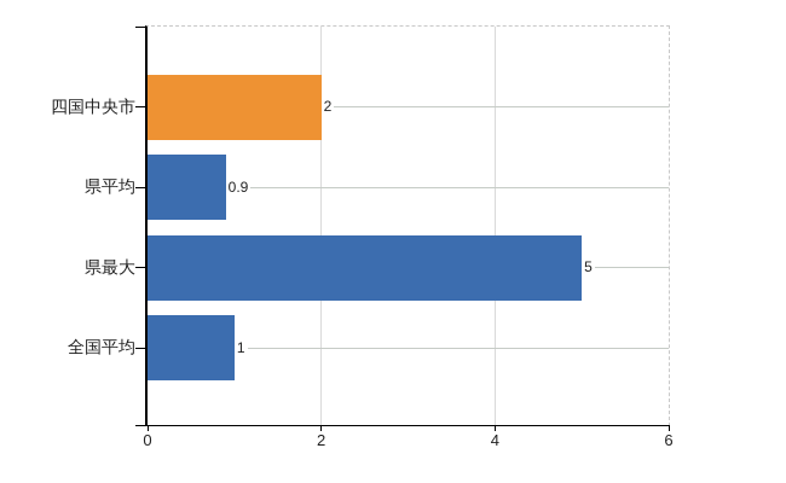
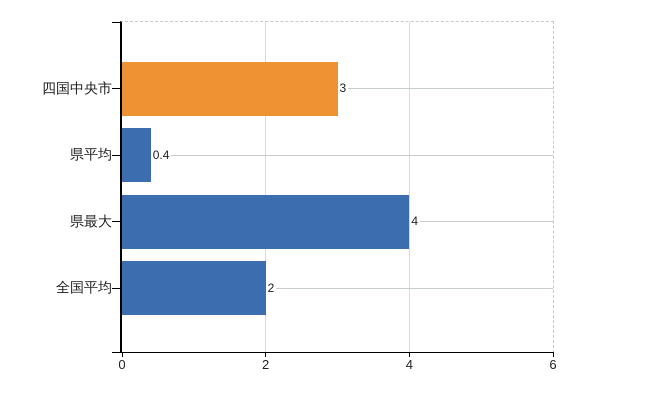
四国中央市: 2 -> 3
県平均: 0.9 -> 0.4
県最大: 5 -> 4
全国平均: 1 -> 2
